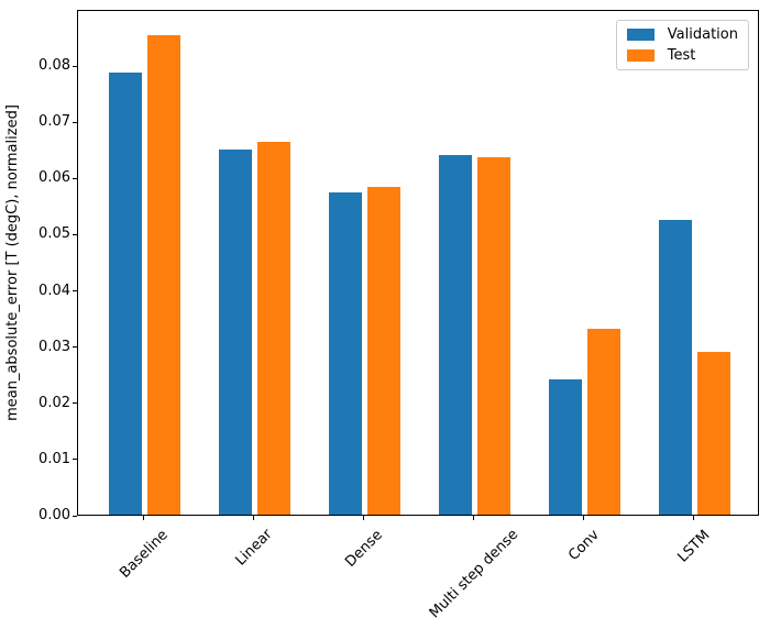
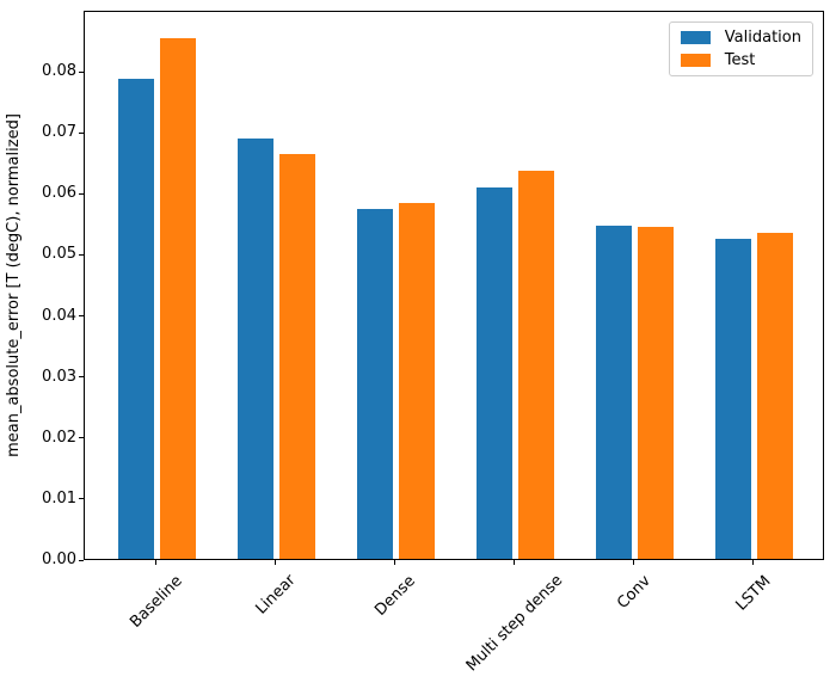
Validation/Linear: 0.065 -> 0.069
Validation/Multi step dense: 0.064 -> 0.061
Validation/Conv: 0.024 -> 0.055
Test/Conv: 0.033 -> 0.054
Test/LSTM: 0.029 -> 0.053
